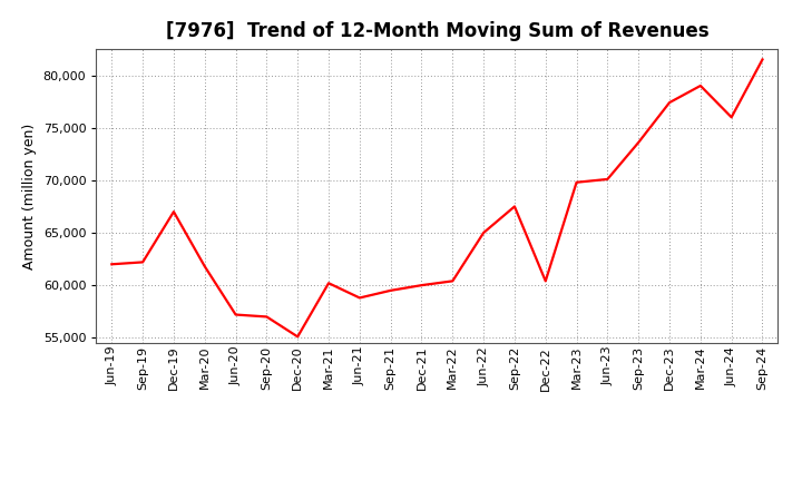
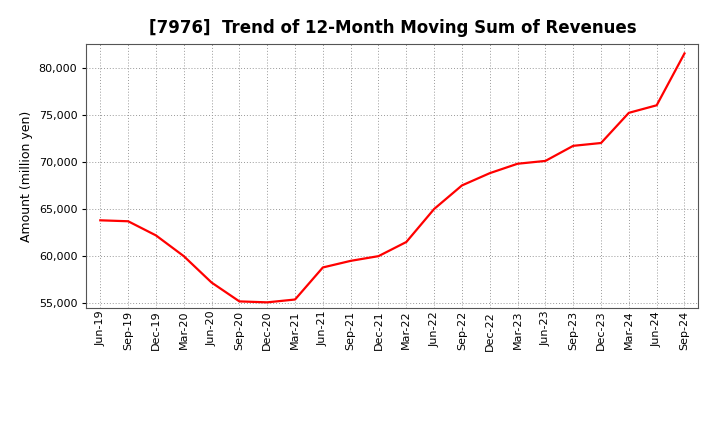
Jun-19: 62,000 -> 63,800
Sep-19: 62,200 -> 63,700
Dec-19: 67,000 -> 62,200
Mar-20: 61,800 -> 60,000
Sep-20: 57,000 -> 55,200
Mar-21: 60,200 -> 55,400
Mar-22: 60,400 -> 61,500
Dec-22: 60,400 -> 68,800
Sep-23: 73,600 -> 71,700
Dec-23: 77,400 -> 72,000
Mar-24: 79,000 -> 75,200
